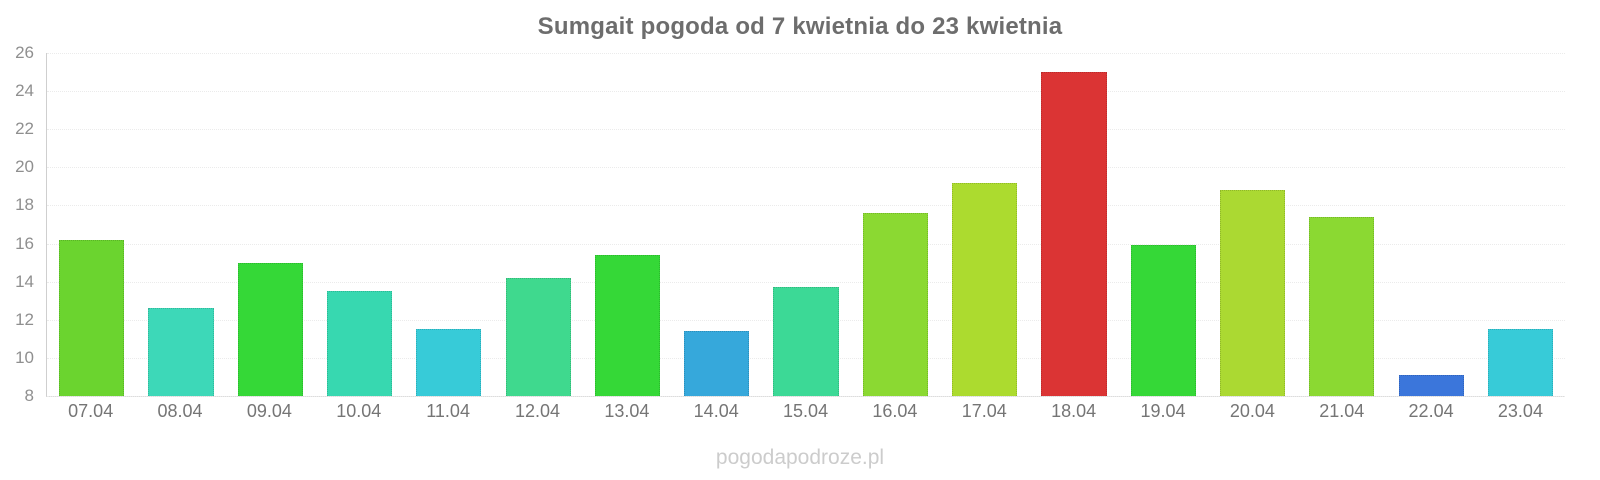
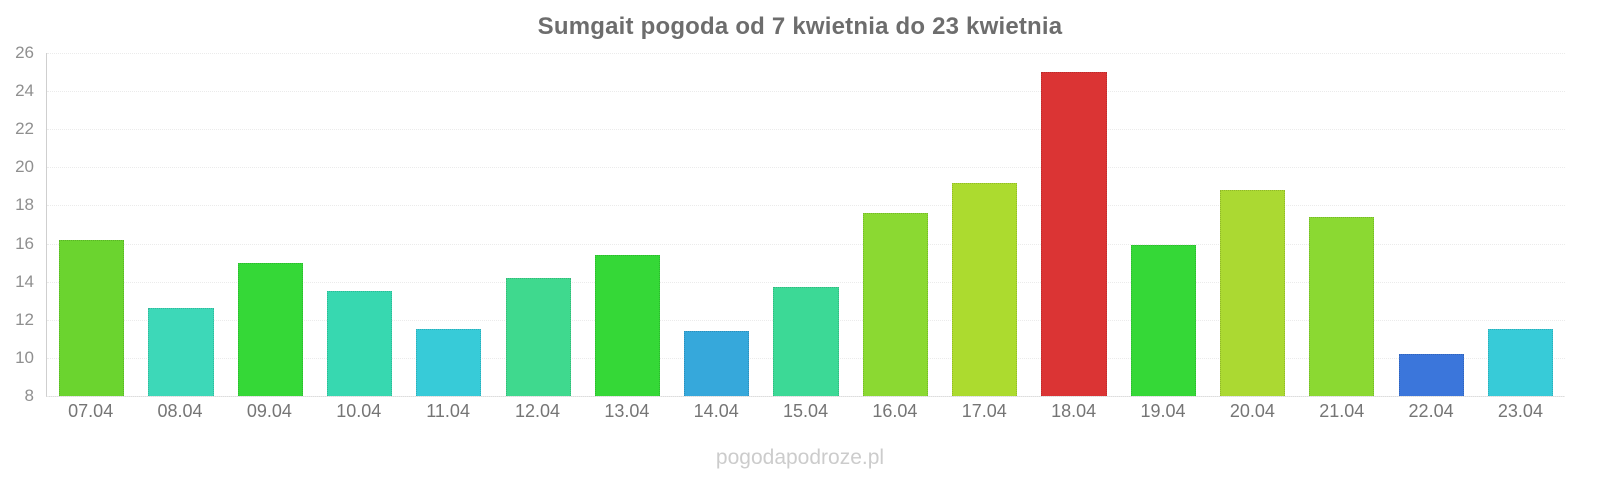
22.04: 9.1 -> 10.2
